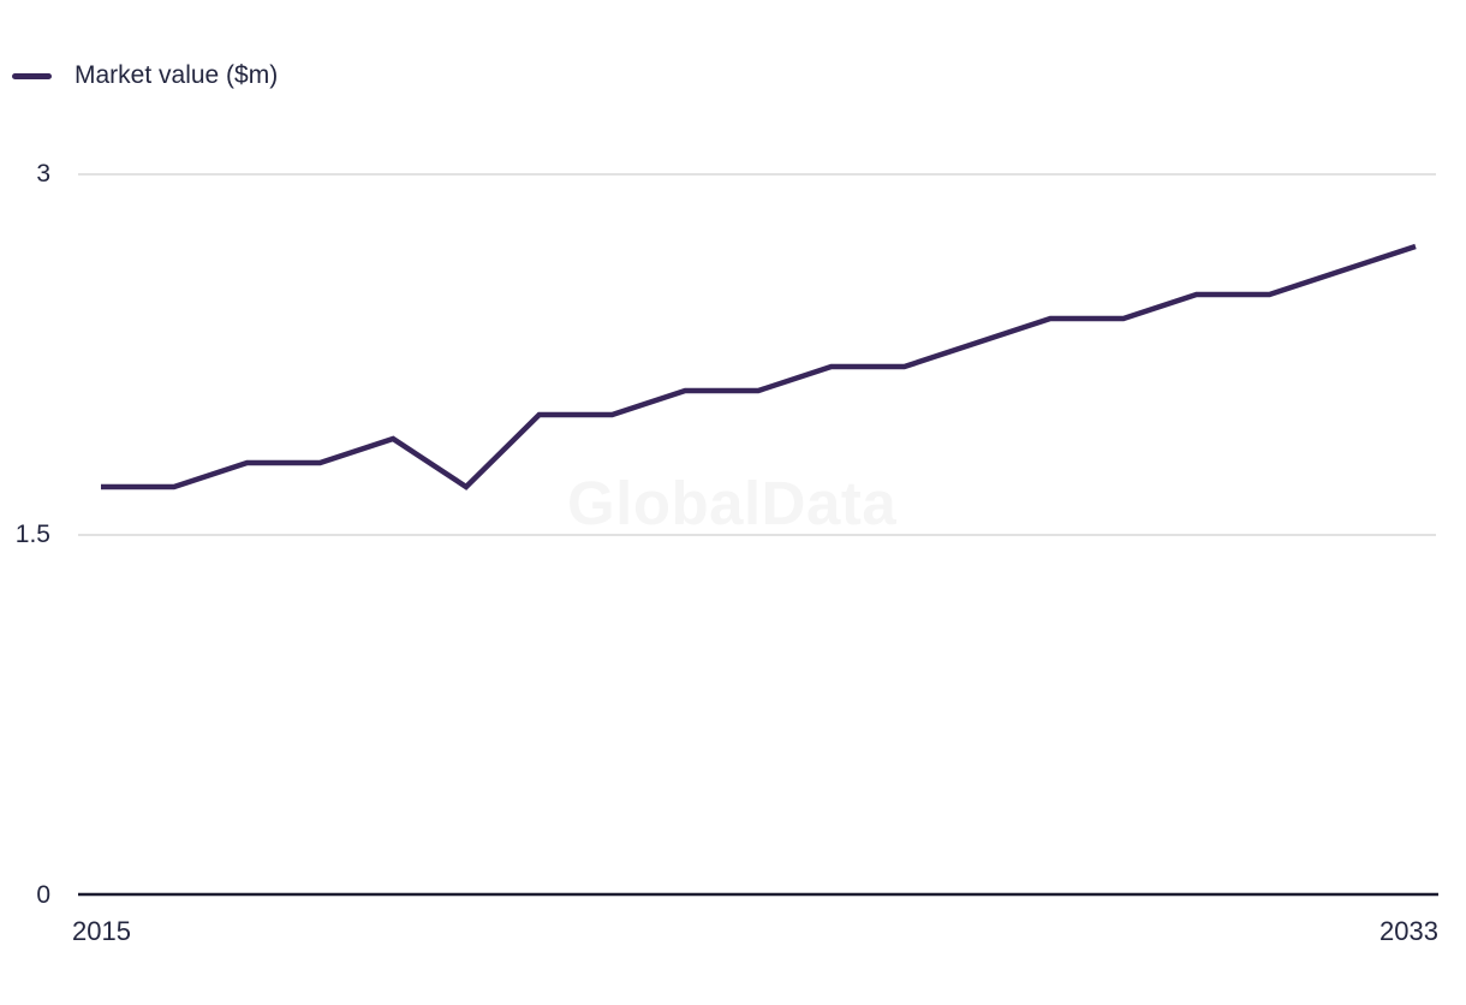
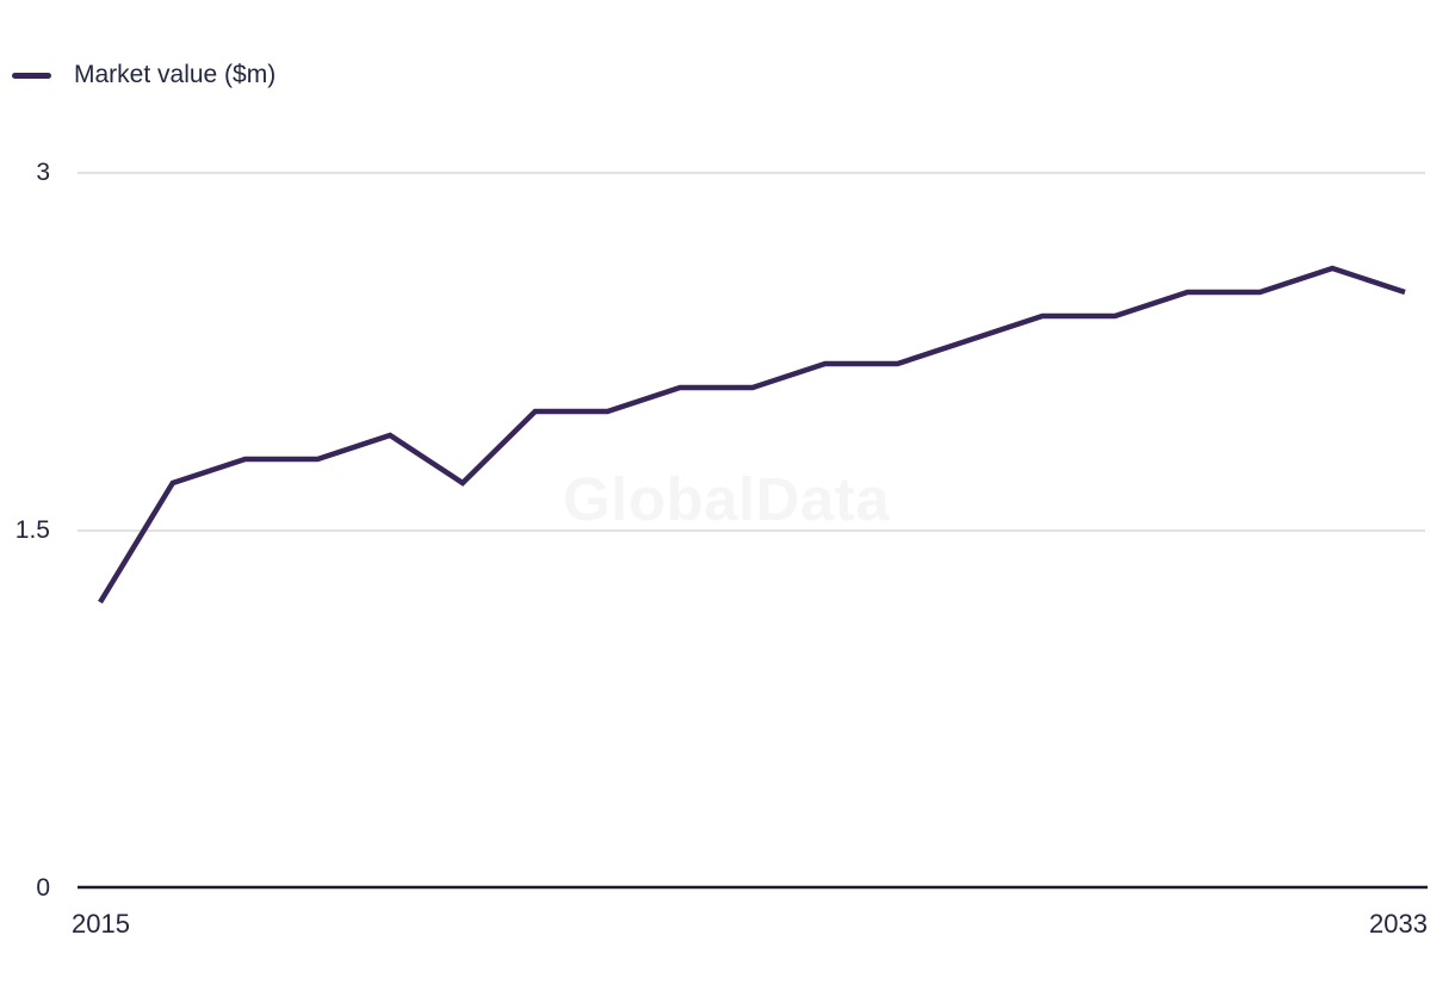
2015: 1.7 -> 1.2
2033: 2.7 -> 2.5
